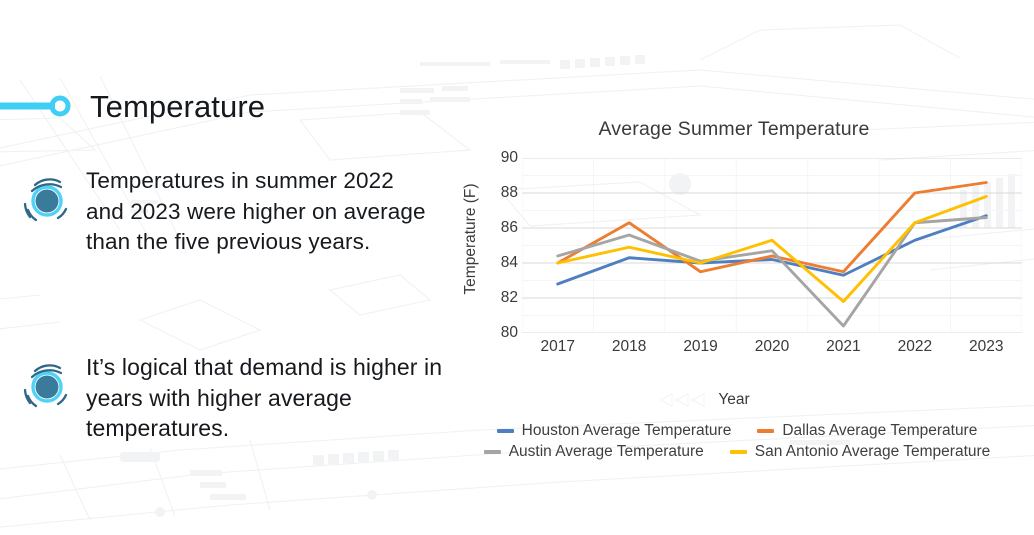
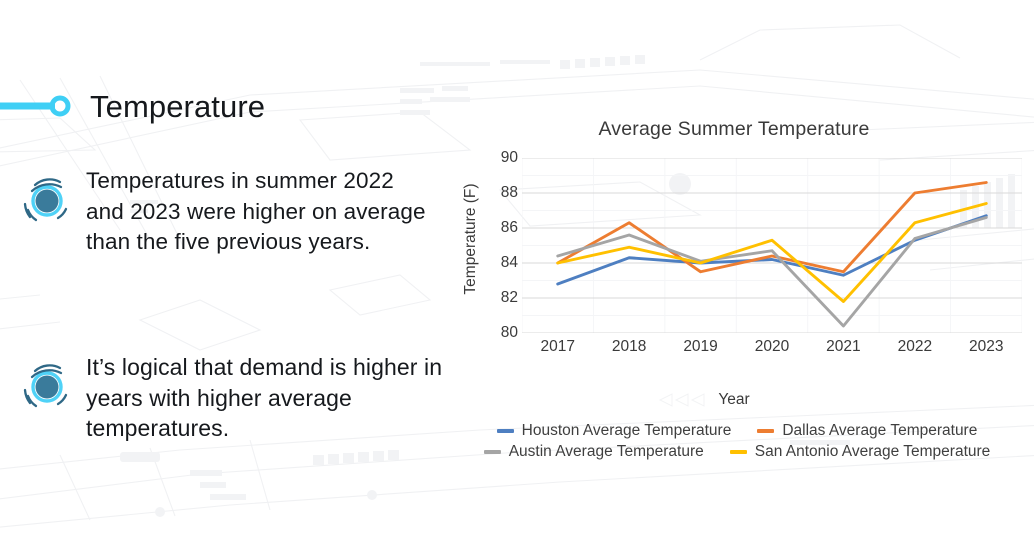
Austin Average Temperature/2022: 86.3 -> 85.4
San Antonio Average Temperature/2023: 87.8 -> 87.4
